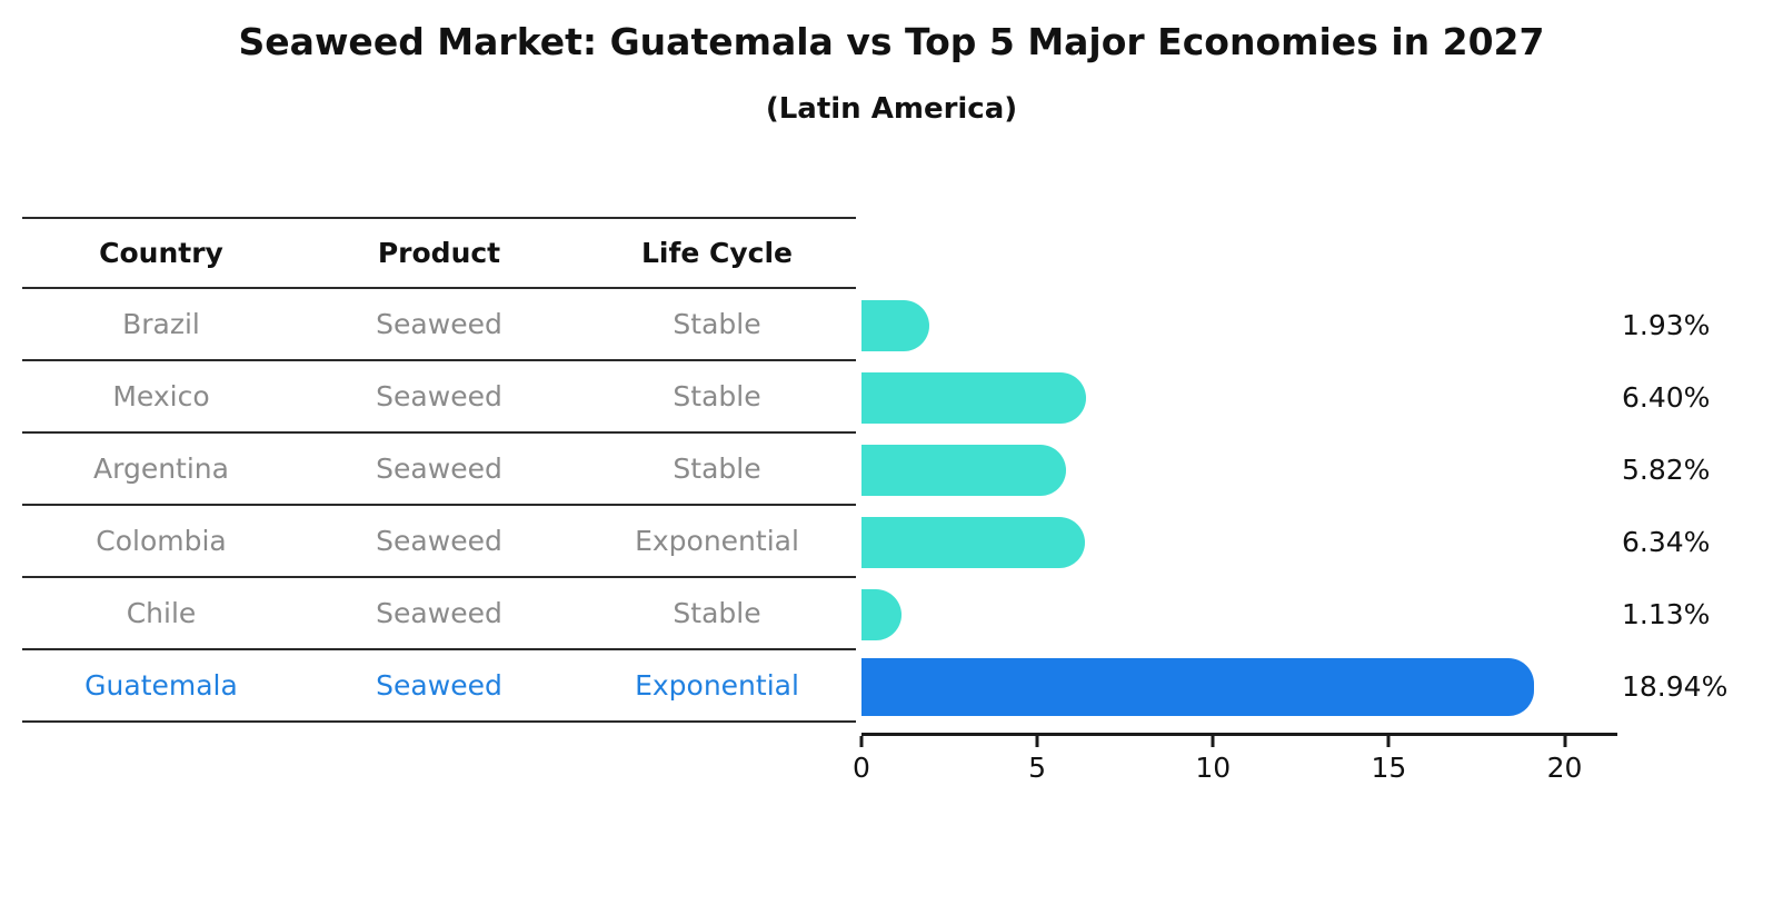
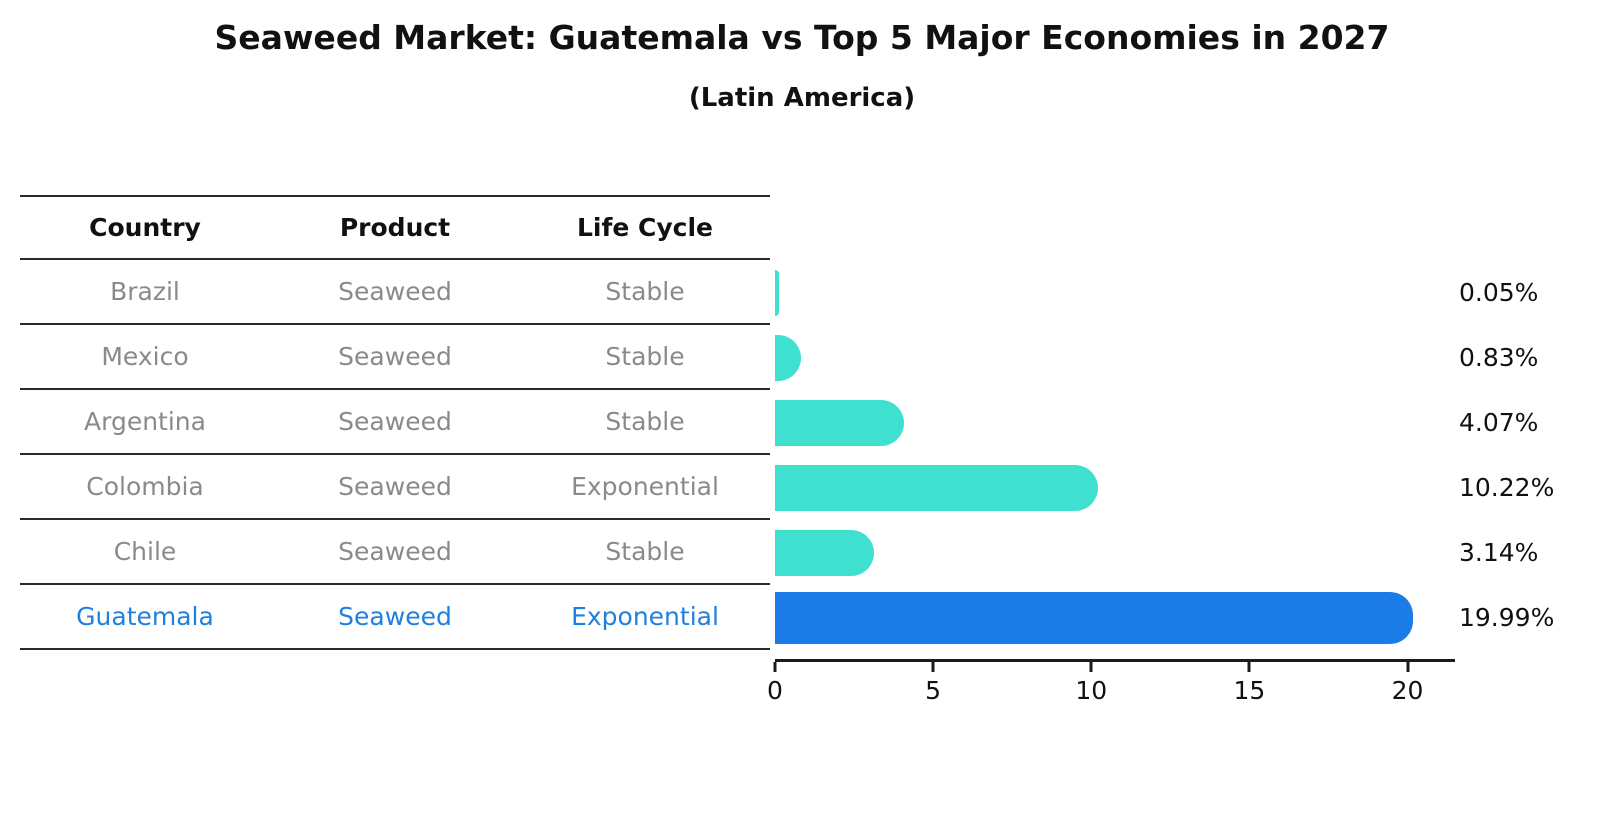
Brazil: 1.93% -> 0.05%
Mexico: 6.40% -> 0.83%
Argentina: 5.82% -> 4.07%
Colombia: 6.34% -> 10.22%
Chile: 1.13% -> 3.14%
Guatemala: 18.94% -> 19.99%
